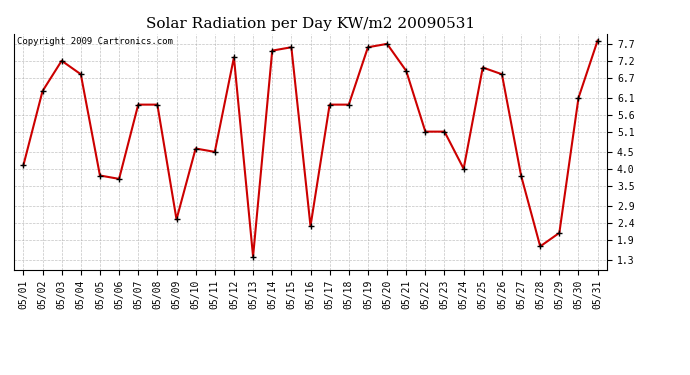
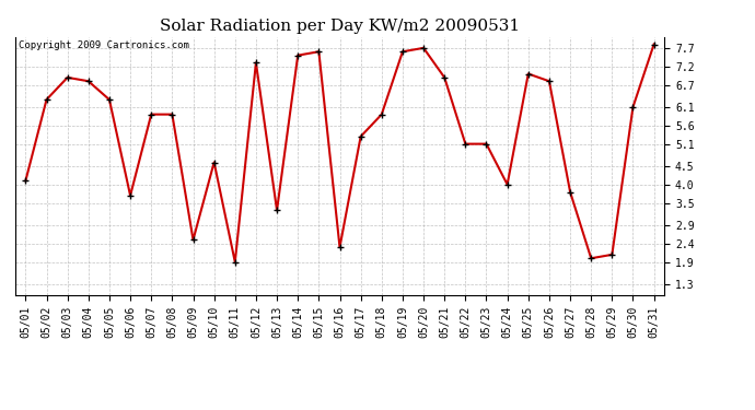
05/03: 7.2 -> 6.9
05/05: 3.8 -> 6.3
05/11: 4.5 -> 1.9
05/13: 1.4 -> 3.3
05/17: 5.9 -> 5.3
05/28: 1.7 -> 2.0
